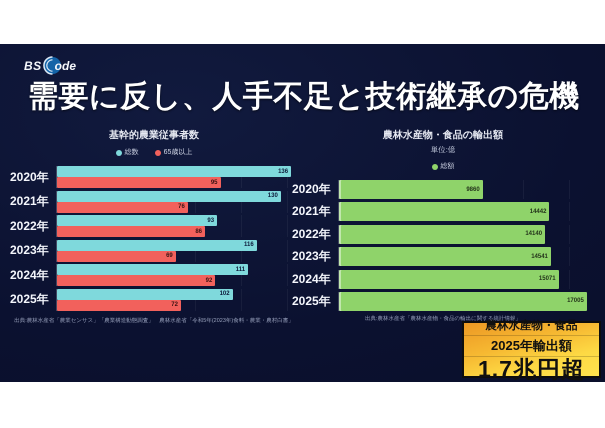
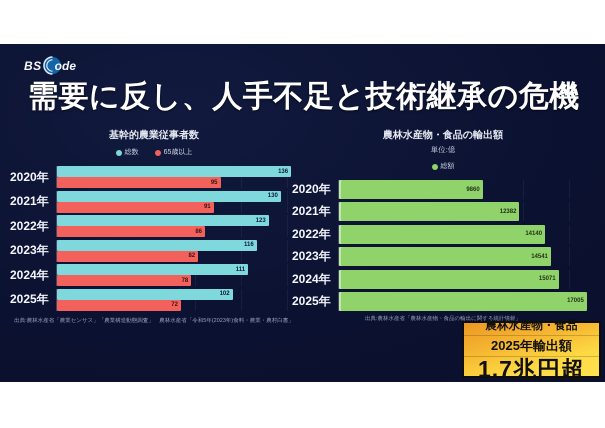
基幹的農業従事者数/65歳以上/2021年: 76 -> 91
基幹的農業従事者数/総数/2022年: 93 -> 123
基幹的農業従事者数/65歳以上/2023年: 69 -> 82
基幹的農業従事者数/65歳以上/2024年: 92 -> 78
農林水産物・食品の輸出額/2021年: 14442 -> 12382
